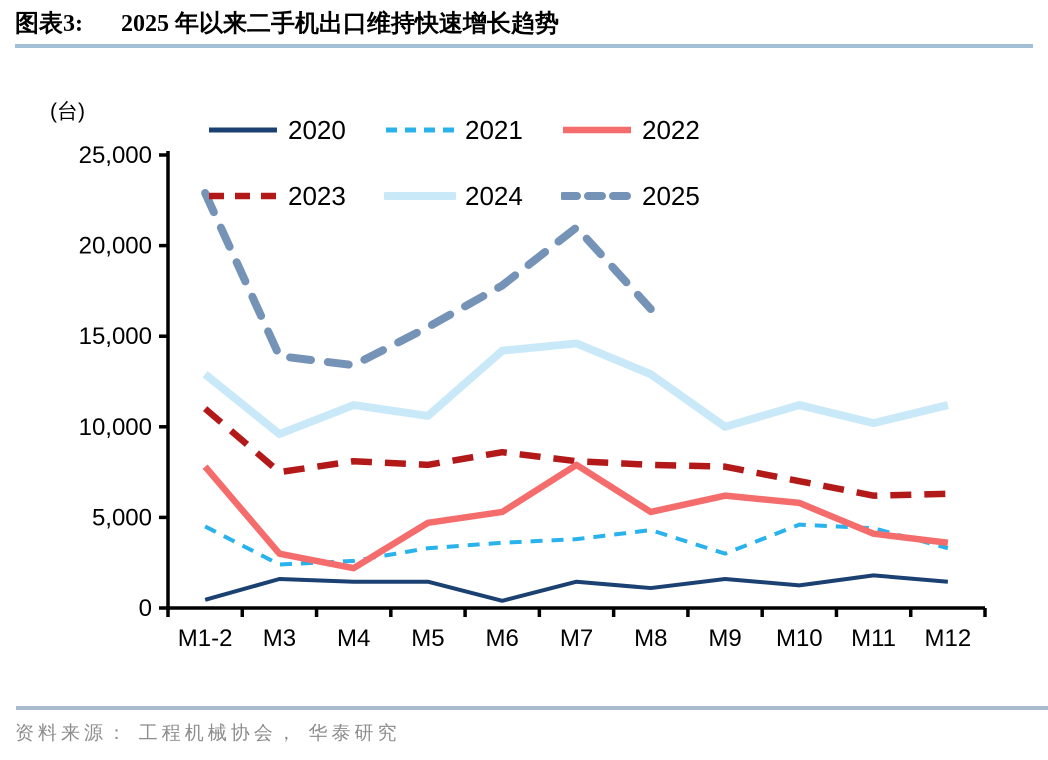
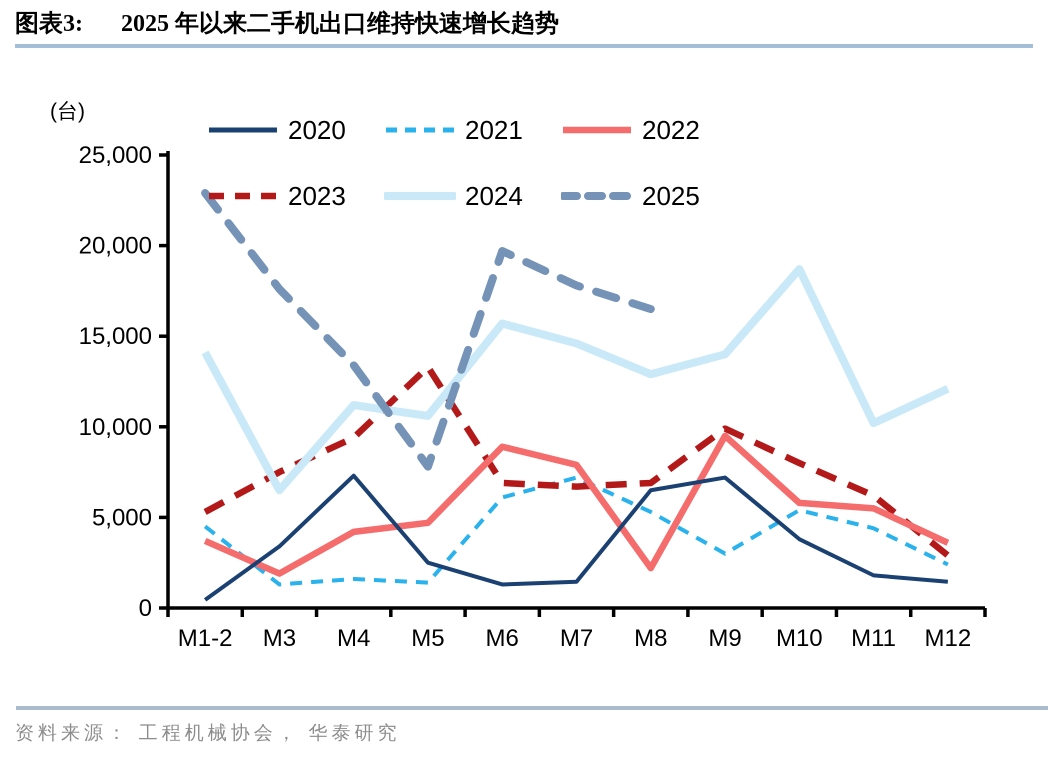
2022/M1-2: 7800 -> 3700
2023/M1-2: 11000 -> 5300
2024/M1-2: 12900 -> 14100
2020/M3: 1600 -> 3400
2021/M3: 2400 -> 1300
2022/M3: 3000 -> 1900
2024/M3: 9600 -> 6500
2025/M3: 13900 -> 17600
2020/M4: 1400 -> 7300
2021/M4: 2600 -> 1600
2022/M4: 2200 -> 4200
2023/M4: 8100 -> 9400
2020/M5: 1400 -> 2500
2021/M5: 3300 -> 1400
2023/M5: 7900 -> 13300
2025/M5: 15500 -> 7800
2020/M6: 400 -> 1300
2021/M6: 3600 -> 6100
2022/M6: 5300 -> 8900
2023/M6: 8600 -> 6900
2024/M6: 14200 -> 15700
2025/M6: 17800 -> 19700
2021/M7: 3800 -> 7200
2023/M7: 8100 -> 6700
2025/M7: 21000 -> 17800
2020/M8: 1100 -> 6500
2021/M8: 4300 -> 5300
2022/M8: 5300 -> 2200
2023/M8: 7900 -> 6900
2020/M9: 1600 -> 7200
2022/M9: 6200 -> 9500
2023/M9: 7800 -> 9900
2024/M9: 10000 -> 14000
2020/M10: 1200 -> 3800
2021/M10: 4600 -> 5400
2023/M10: 7000 -> 8000
2024/M10: 11200 -> 18700
2022/M11: 4100 -> 5500
2021/M12: 3300 -> 2400
2023/M12: 6300 -> 2900
2024/M12: 11200 -> 12100
